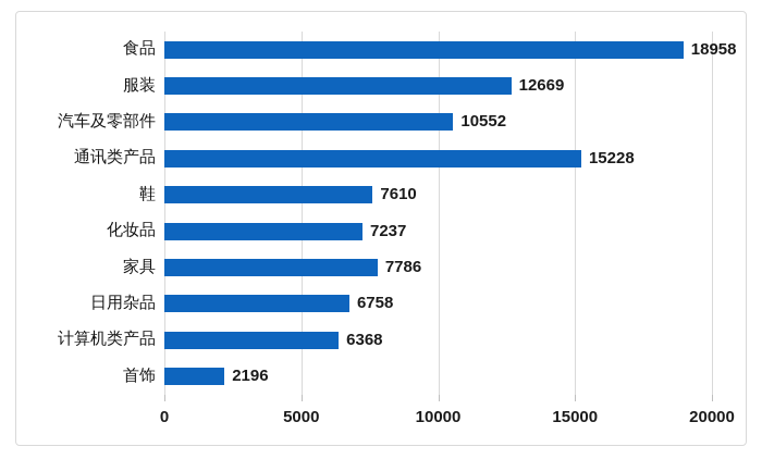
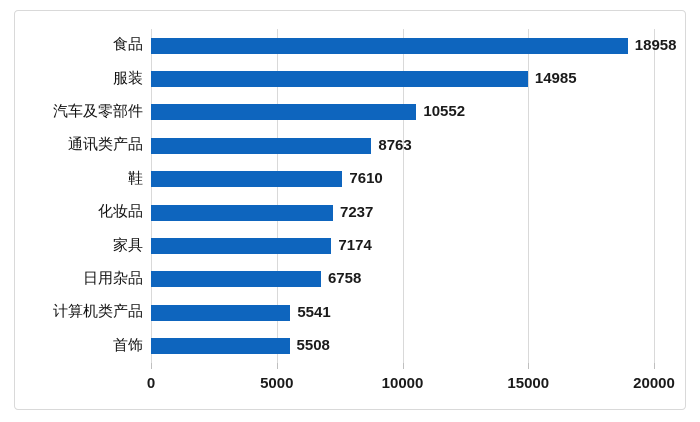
服装: 12669 -> 14985
通讯类产品: 15228 -> 8763
家具: 7786 -> 7174
计算机类产品: 6368 -> 5541
首饰: 2196 -> 5508
